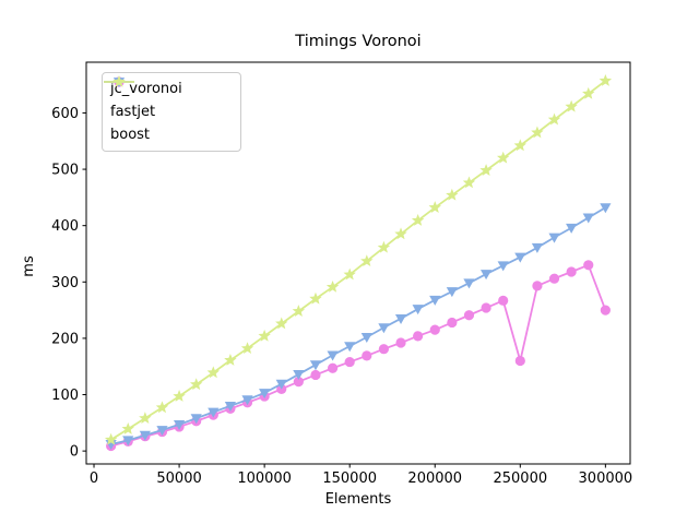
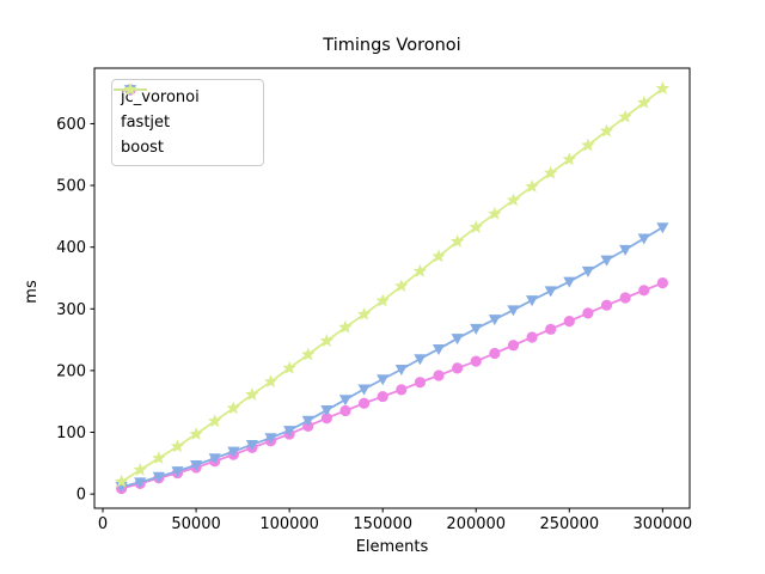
jc_voronoi/250000: 160 -> 280
jc_voronoi/300000: 250 -> 340
